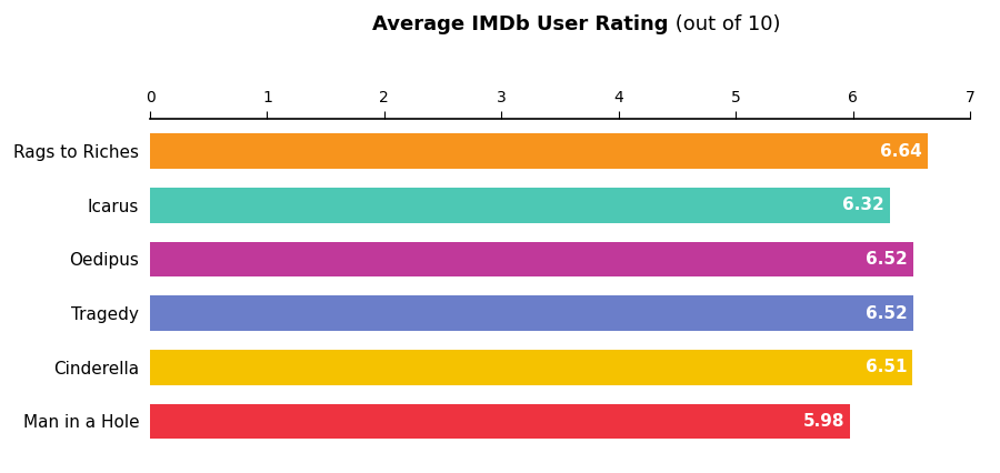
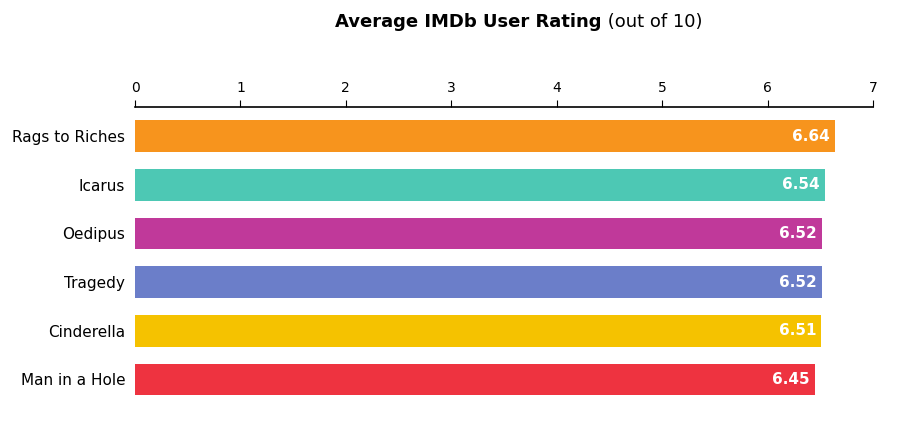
Icarus: 6.32 -> 6.54
Man in a Hole: 5.98 -> 6.45
